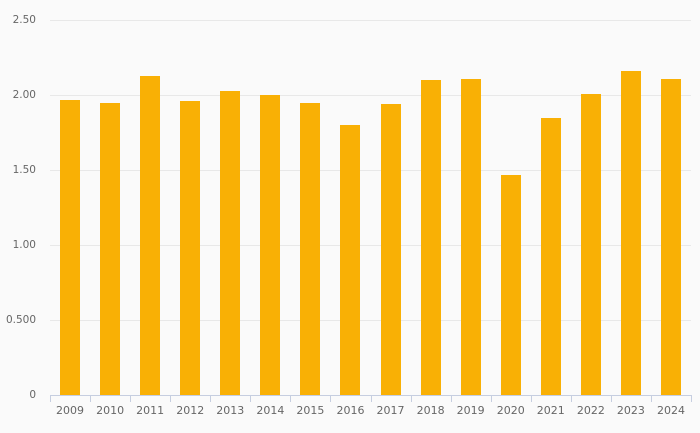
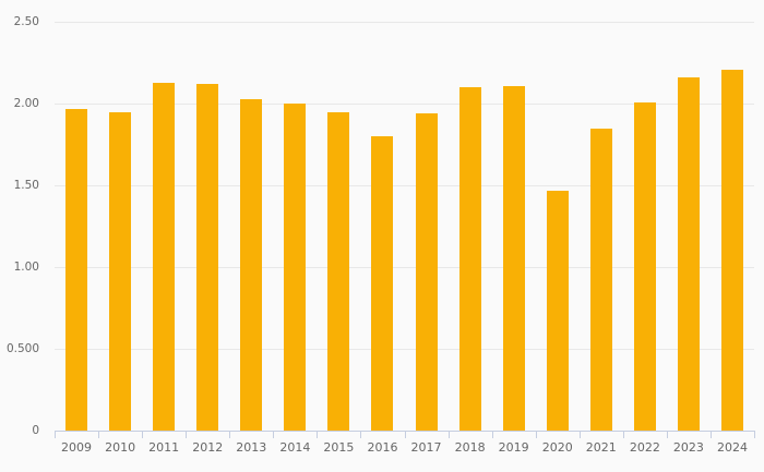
2012: 1.96 -> 2.12
2024: 2.11 -> 2.21
